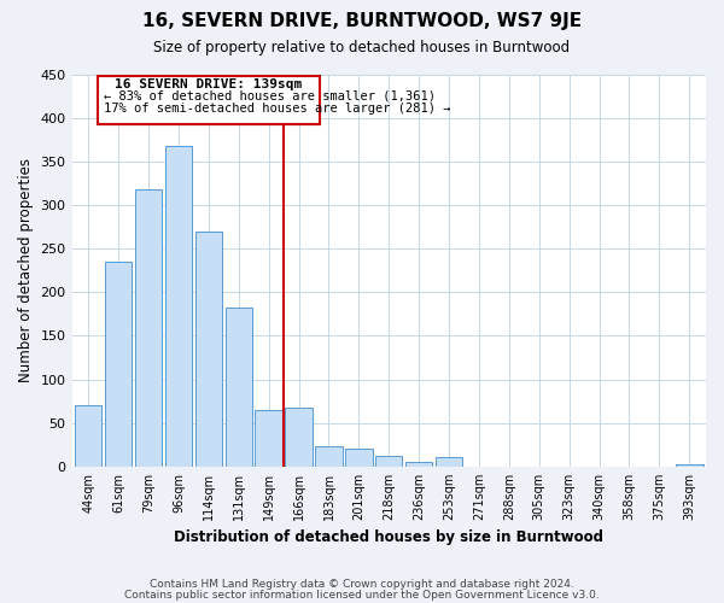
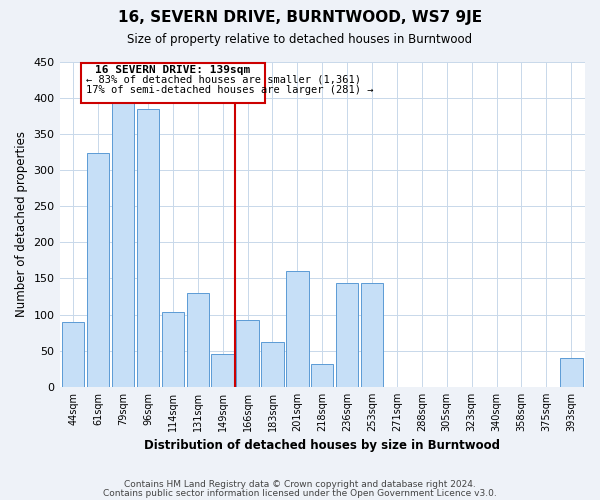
44sqm: 71 -> 90
61sqm: 235 -> 324
79sqm: 318 -> 392
96sqm: 368 -> 384
114sqm: 270 -> 104
131sqm: 183 -> 130
149sqm: 65 -> 46
166sqm: 68 -> 92
183sqm: 23 -> 62
201sqm: 20 -> 160
218sqm: 12 -> 32
236sqm: 5 -> 144
253sqm: 11 -> 144
393sqm: 2 -> 40
